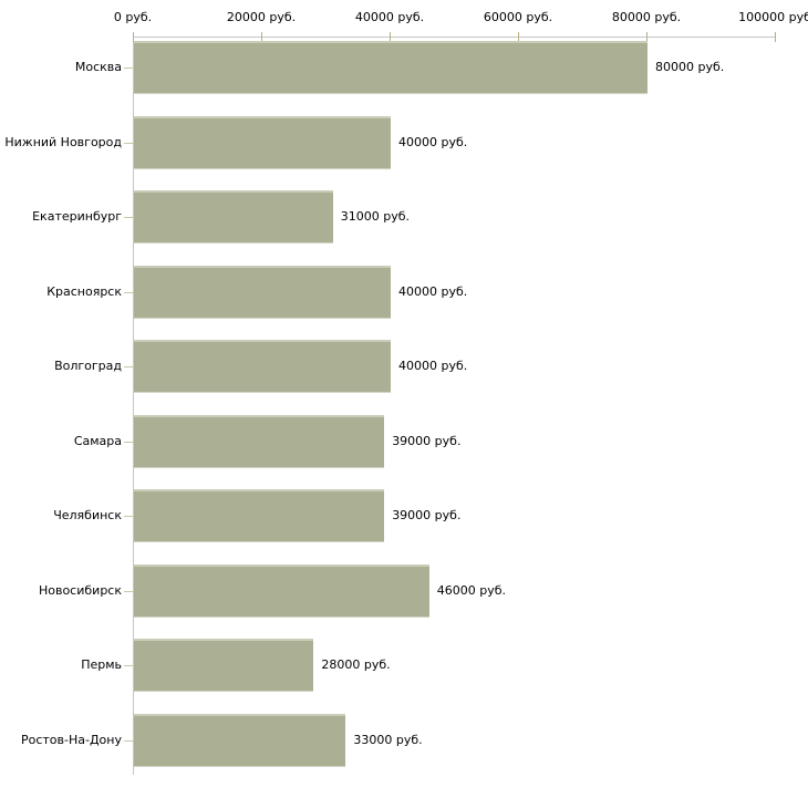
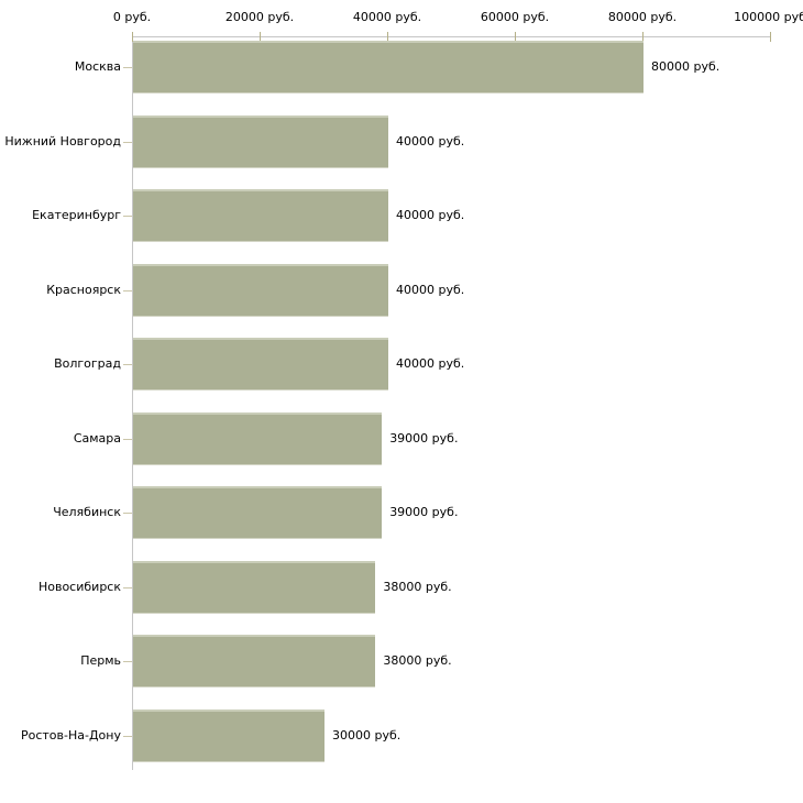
Екатеринбург: 31000 -> 40000
Новосибирск: 46000 -> 38000
Пермь: 28000 -> 38000
Ростов-На-Дону: 33000 -> 30000
